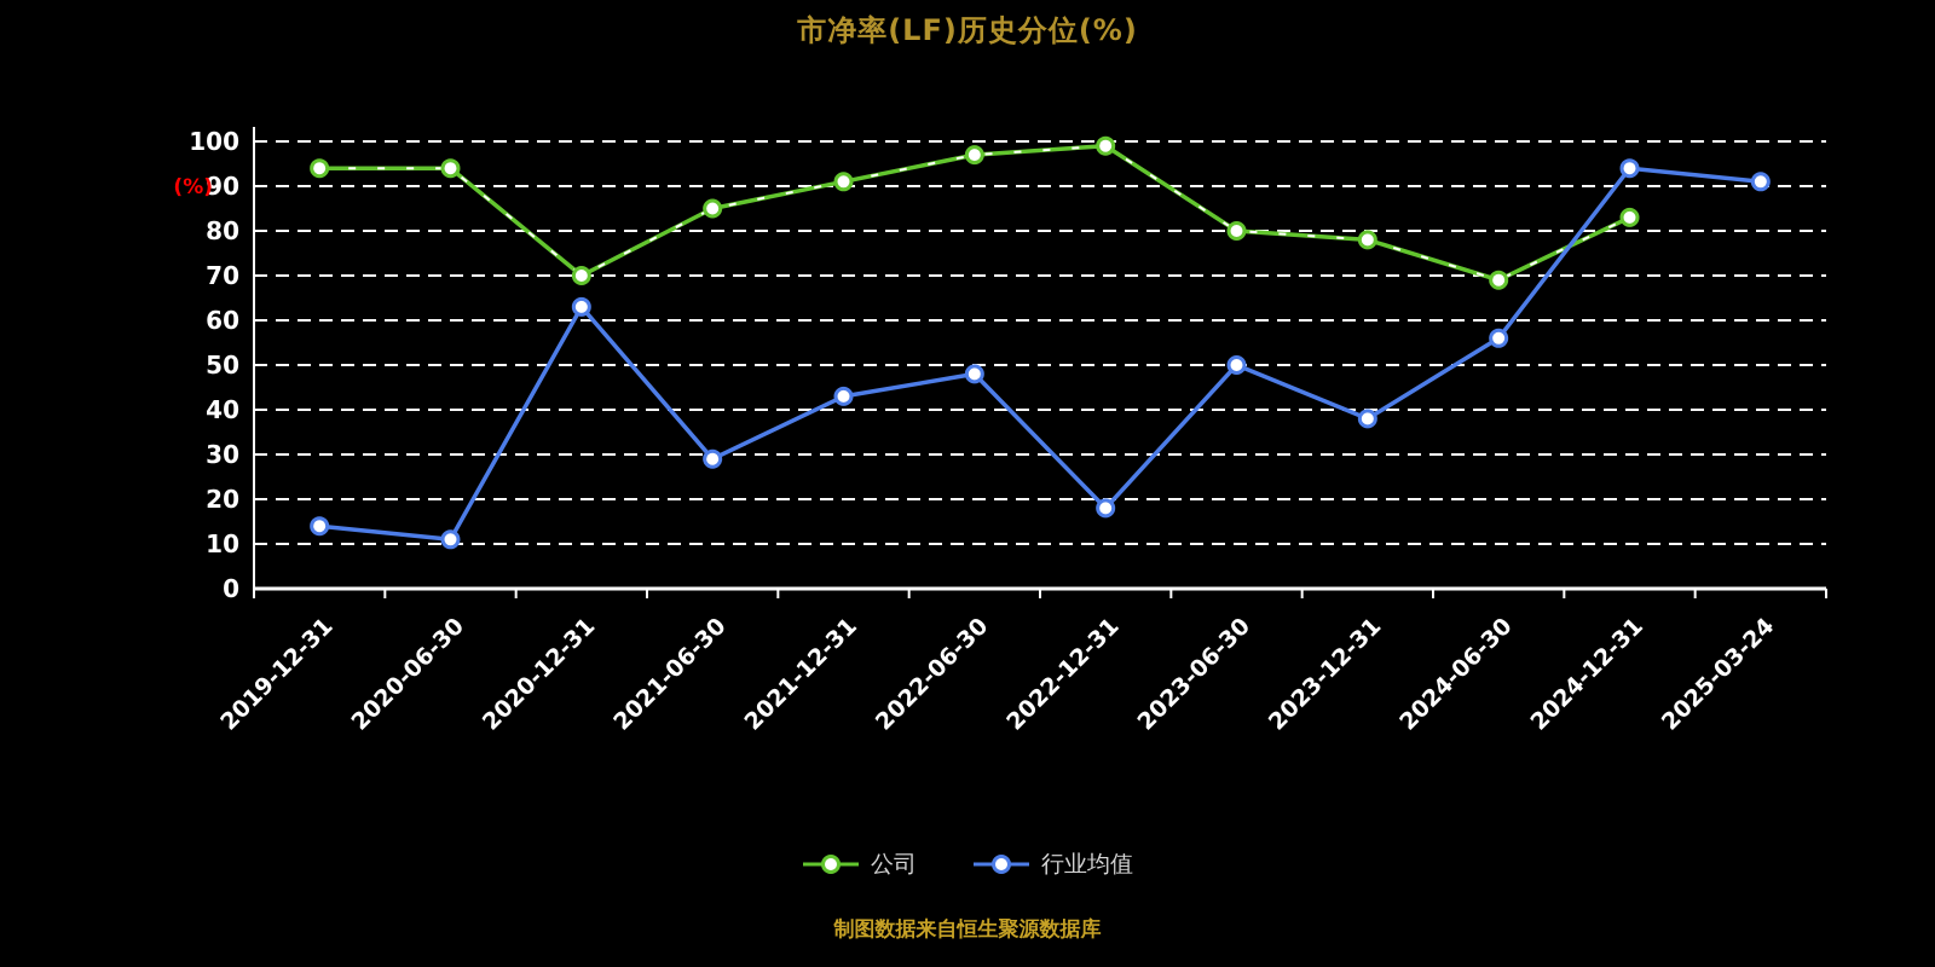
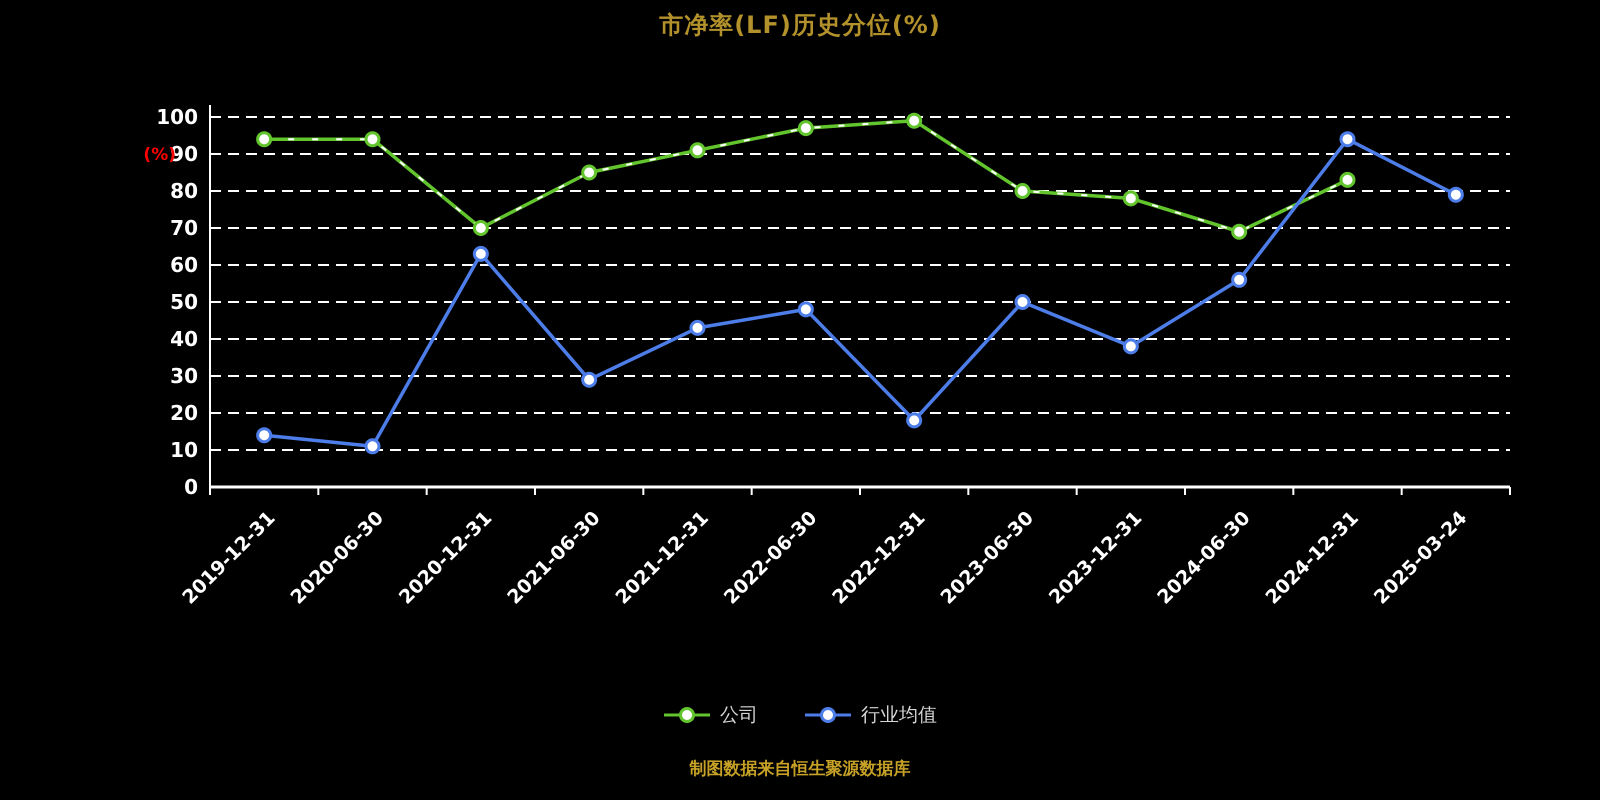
行业均值/2025-03-24: 91 -> 79
